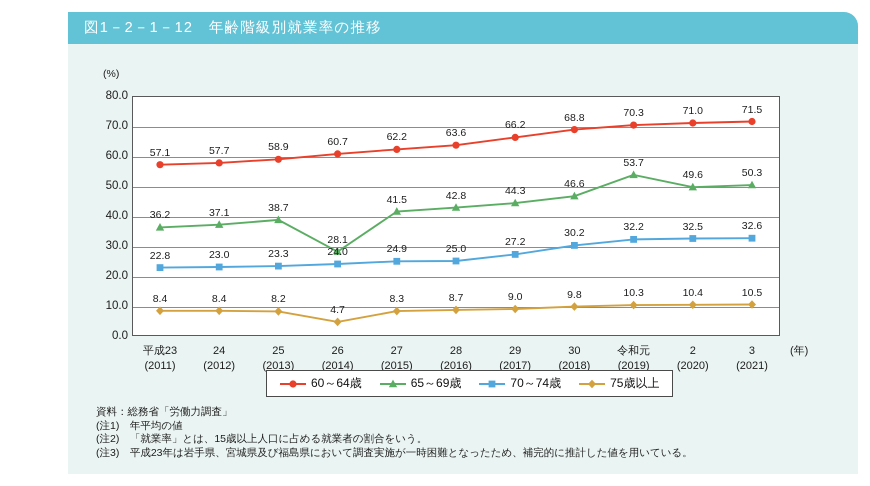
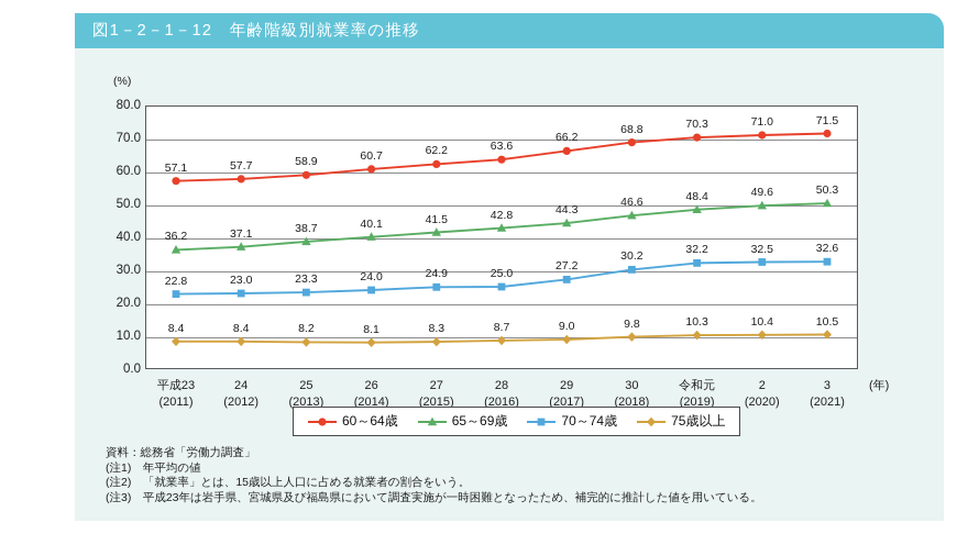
65～69歳/26 (2014): 28.1 -> 40.1
75歳以上/26 (2014): 4.7 -> 8.1
65～69歳/令和元 (2019): 53.7 -> 48.4
